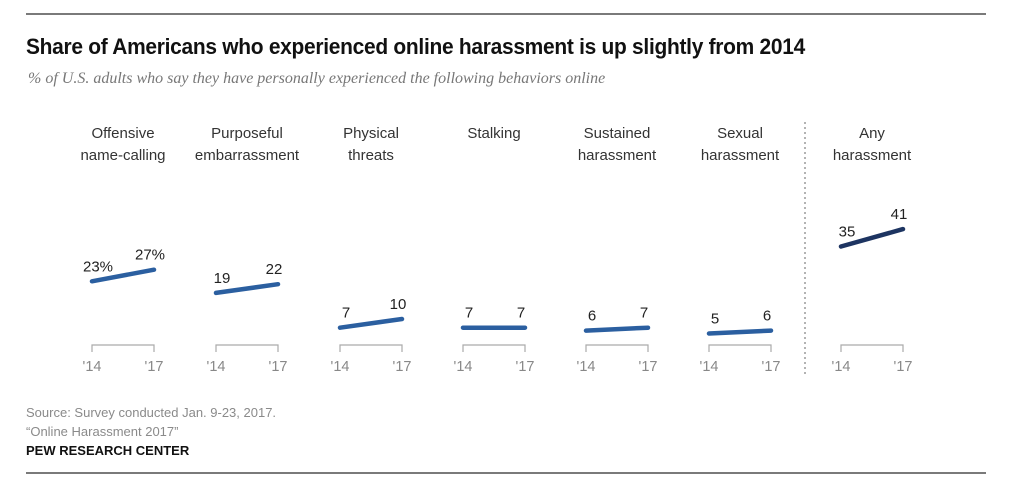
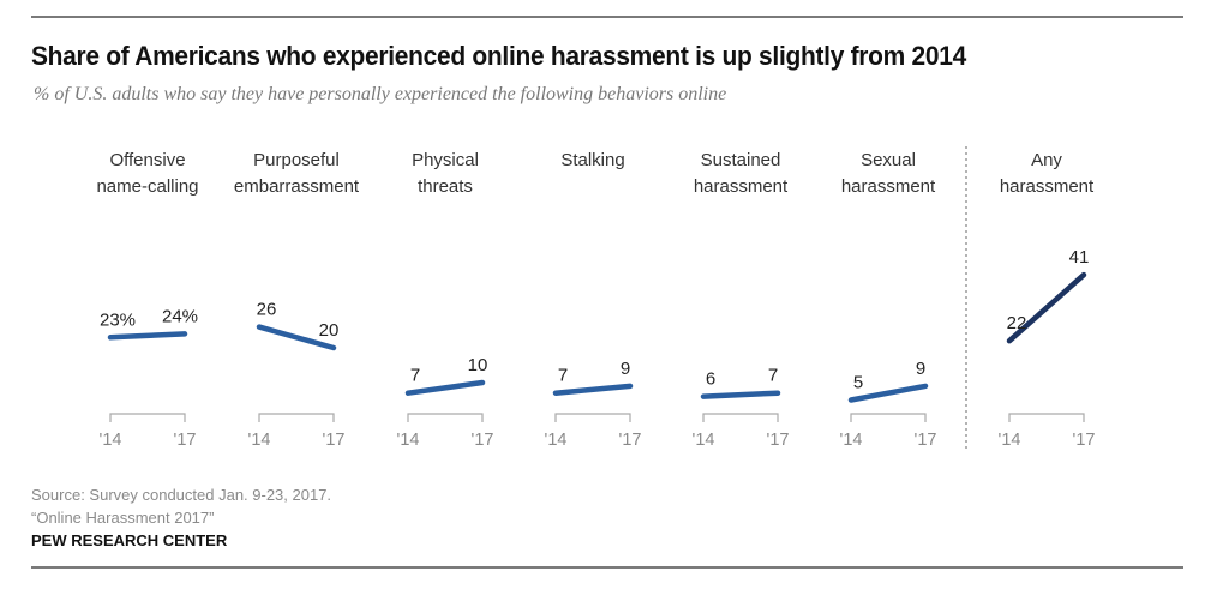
Purposeful embarrassment/'14: 19 -> 26
Any harassment/'14: 35 -> 22
Offensive name-calling/'17: 27% -> 24%
Purposeful embarrassment/'17: 22 -> 20
Stalking/'17: 7 -> 9
Sexual harassment/'17: 6 -> 9
